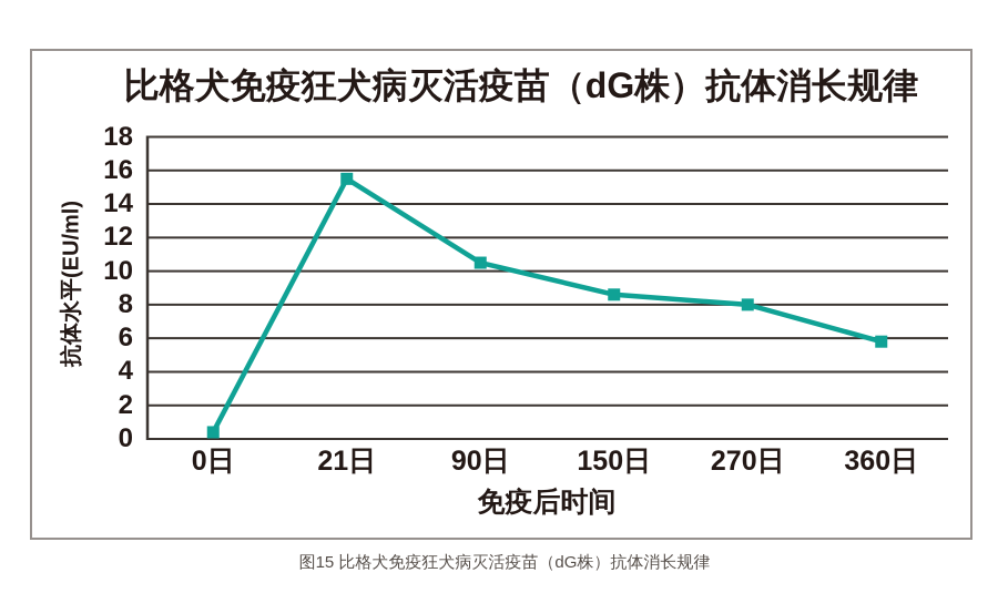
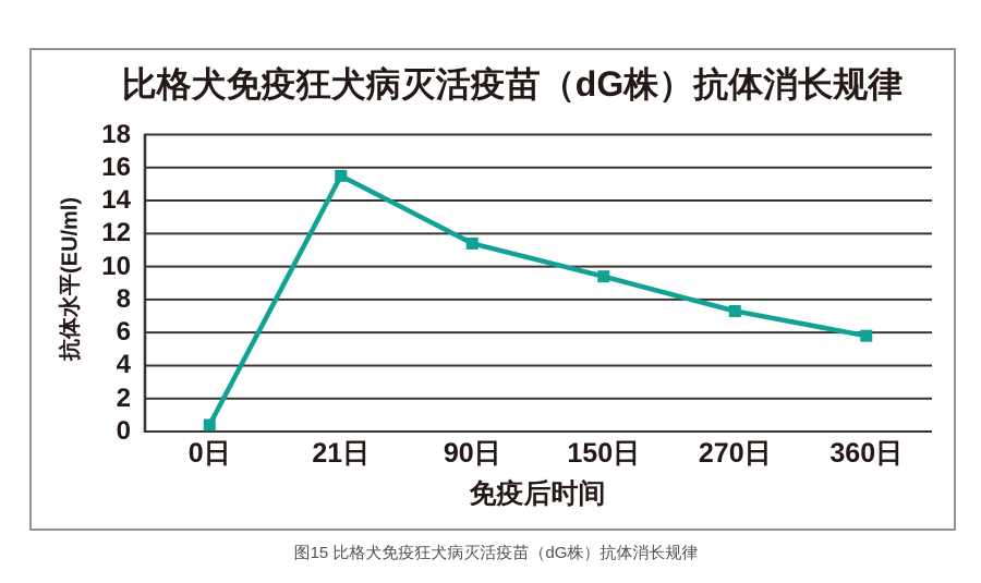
90日: 10.5 -> 11.4
150日: 8.6 -> 9.4
270日: 8.0 -> 7.3
